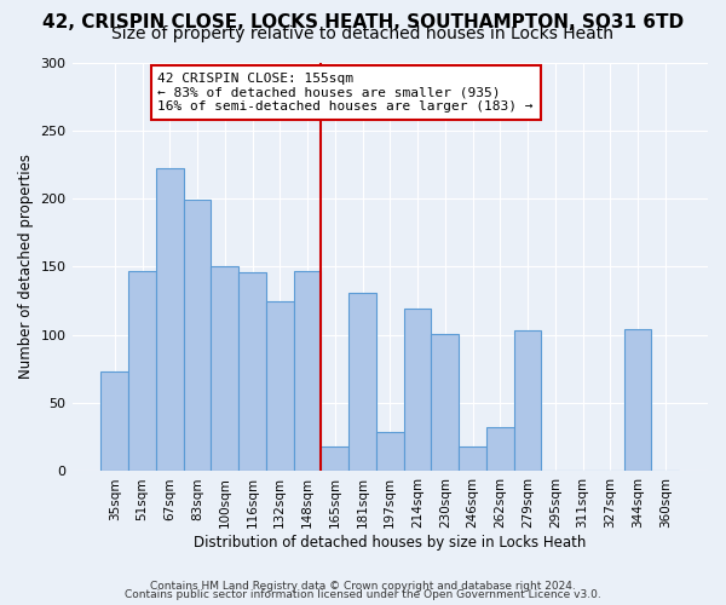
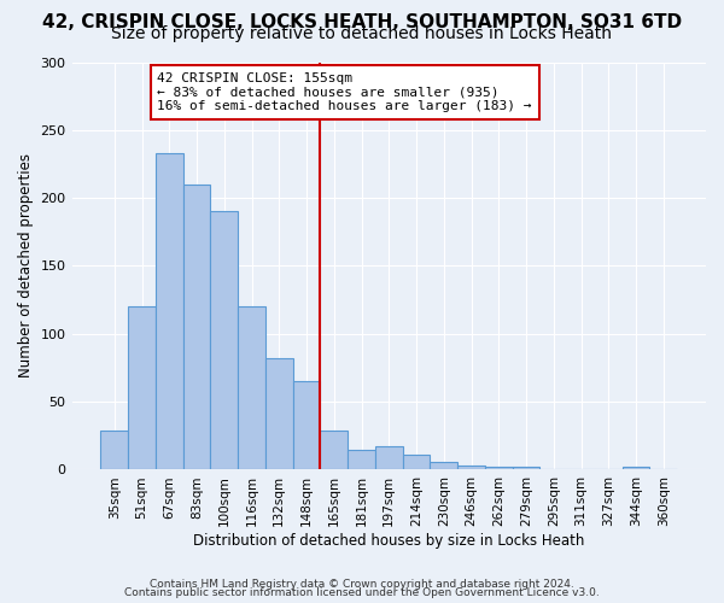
35sqm: 73 -> 29
51sqm: 147 -> 120
67sqm: 222 -> 233
83sqm: 199 -> 210
100sqm: 150 -> 190
116sqm: 146 -> 120
132sqm: 125 -> 82
148sqm: 147 -> 65
165sqm: 18 -> 29
181sqm: 131 -> 15
197sqm: 29 -> 17
214sqm: 119 -> 11
230sqm: 101 -> 6
246sqm: 18 -> 3
262sqm: 32 -> 2
279sqm: 103 -> 2
344sqm: 104 -> 2
